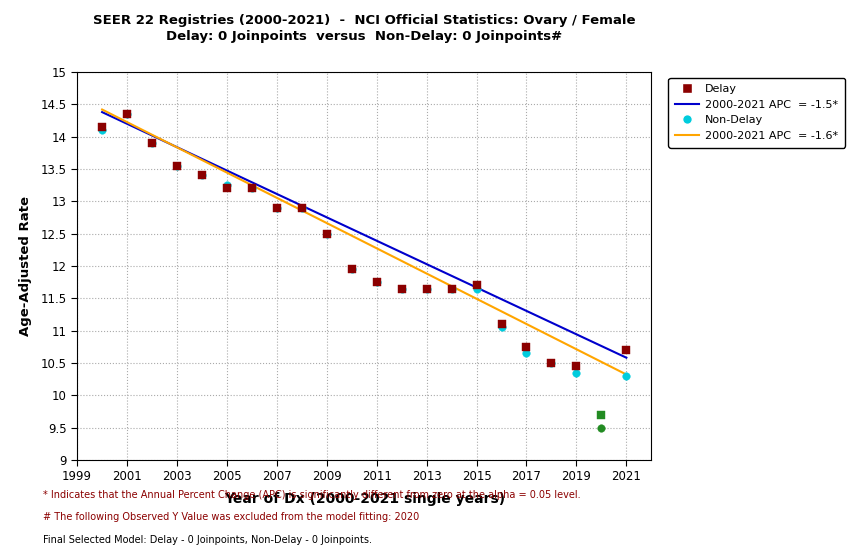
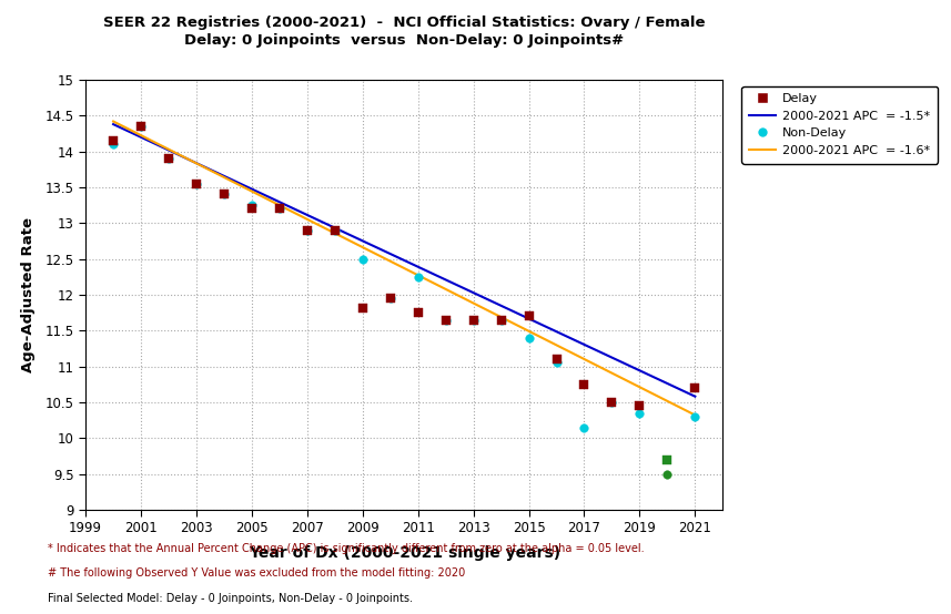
Delay/2009: 12.50 -> 11.82
Non-Delay/2011: 11.75 -> 12.24
Non-Delay/2015: 11.65 -> 11.40
Non-Delay/2017: 10.65 -> 10.14
